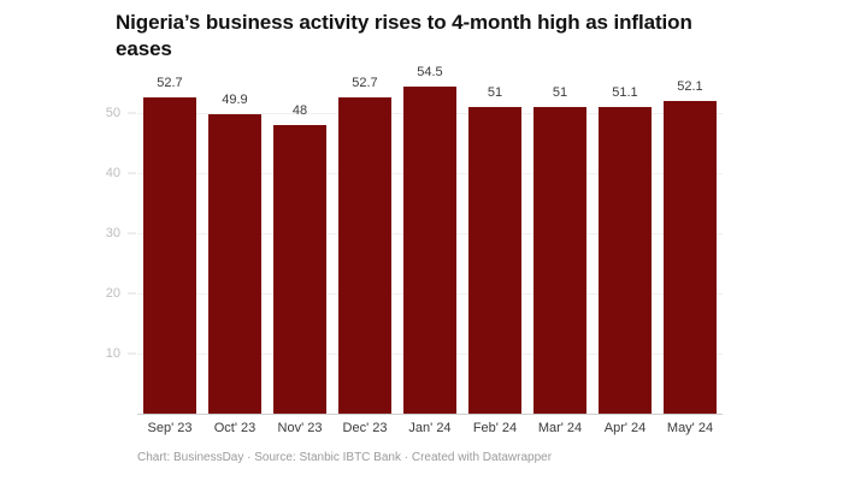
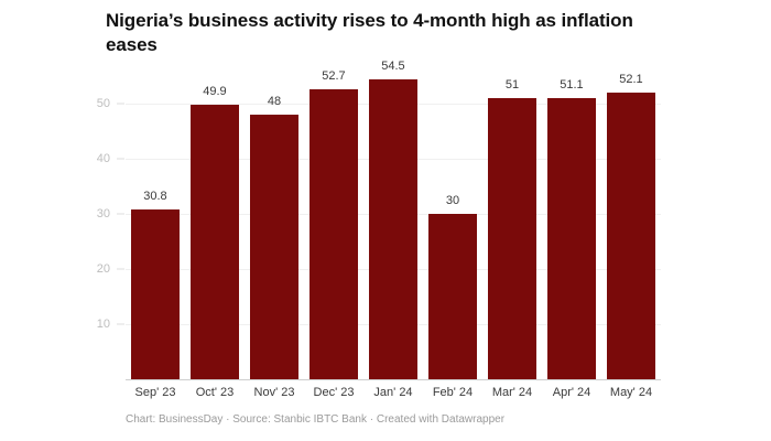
Sep' 23: 52.7 -> 30.8
Feb' 24: 51 -> 30
